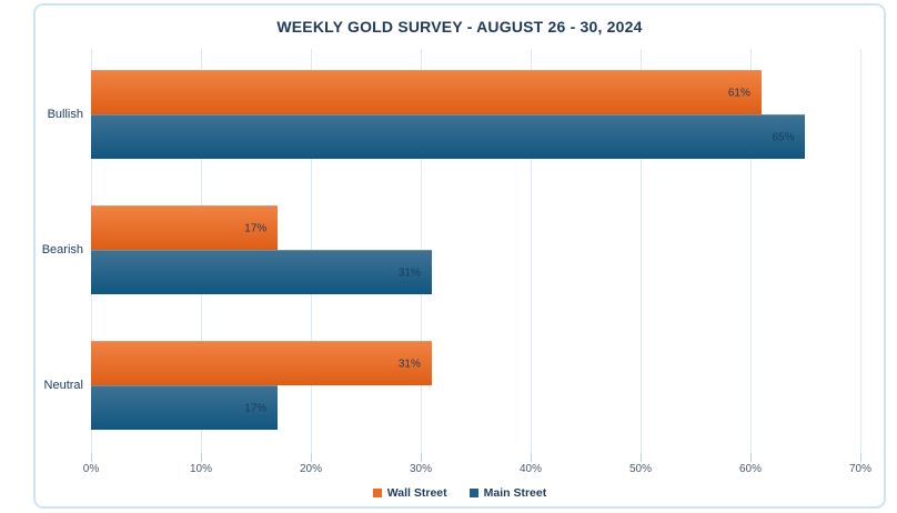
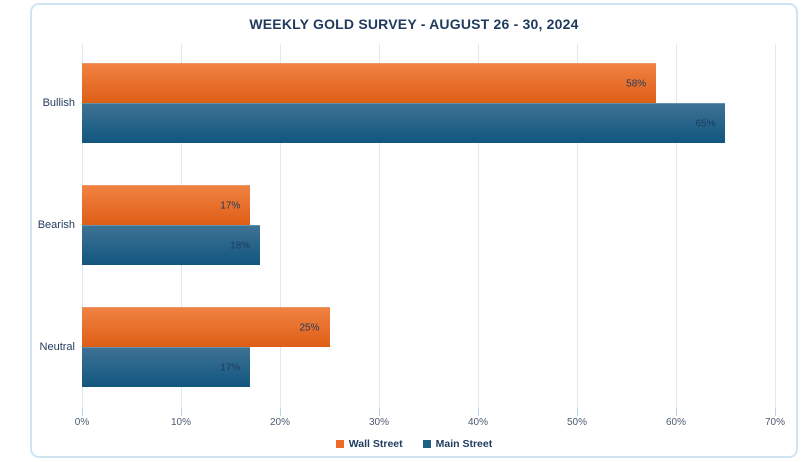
Wall Street/Bullish: 61% -> 58%
Main Street/Bearish: 31% -> 18%
Wall Street/Neutral: 31% -> 25%
